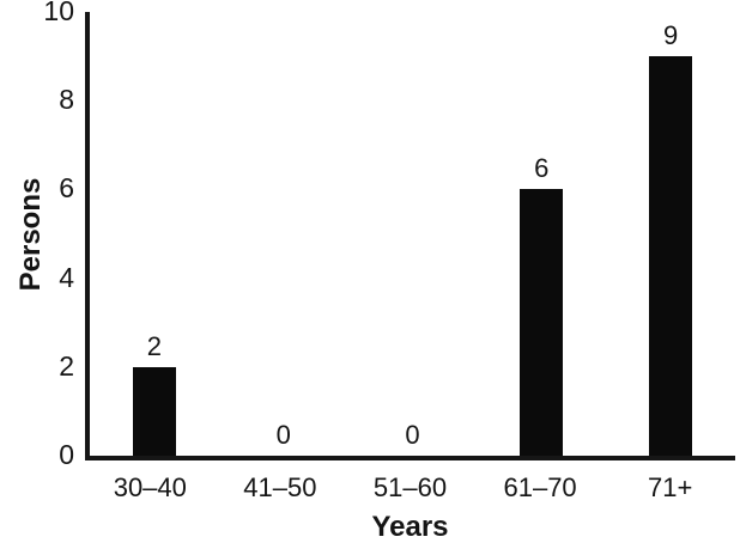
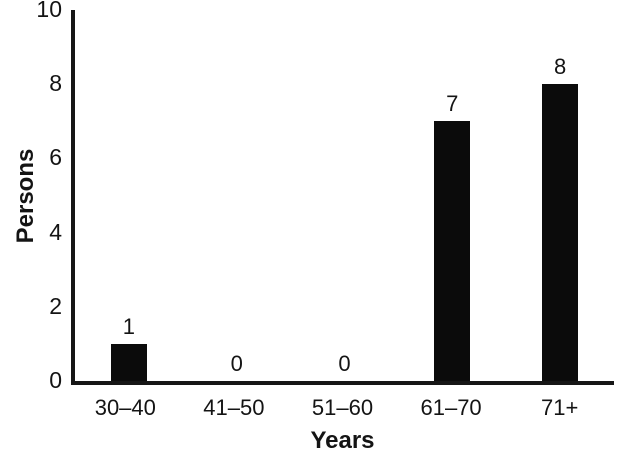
30–40: 2 -> 1
61–70: 6 -> 7
71+: 9 -> 8
